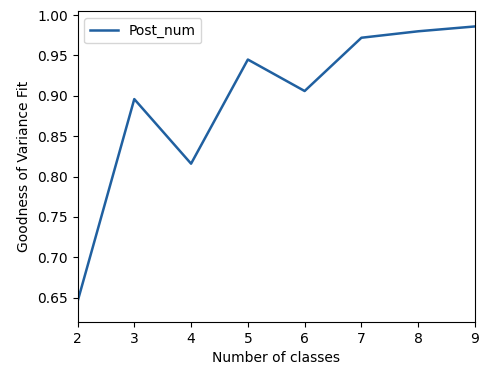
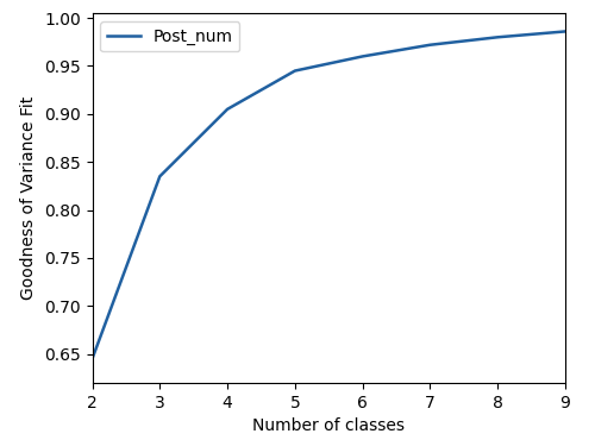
3: 0.896 -> 0.835
4: 0.816 -> 0.905
6: 0.906 -> 0.960
